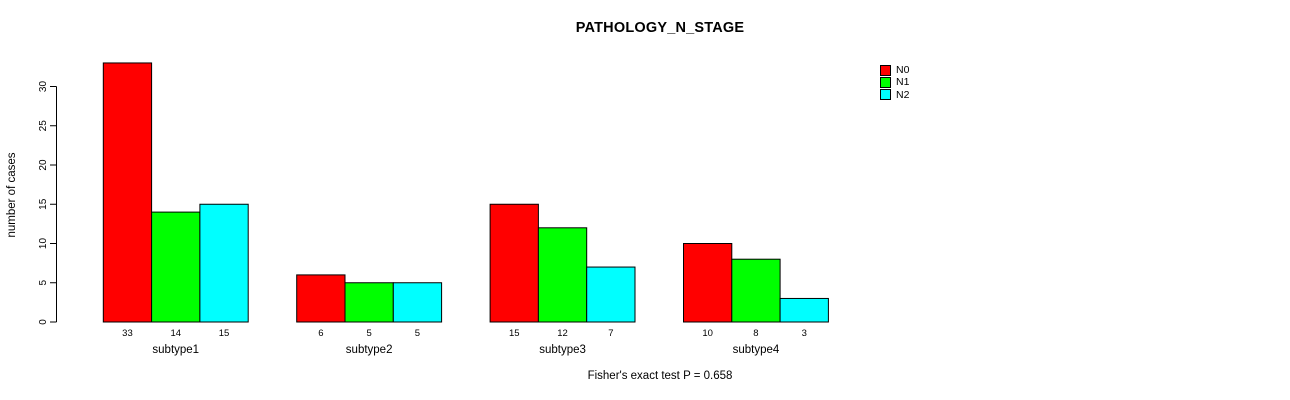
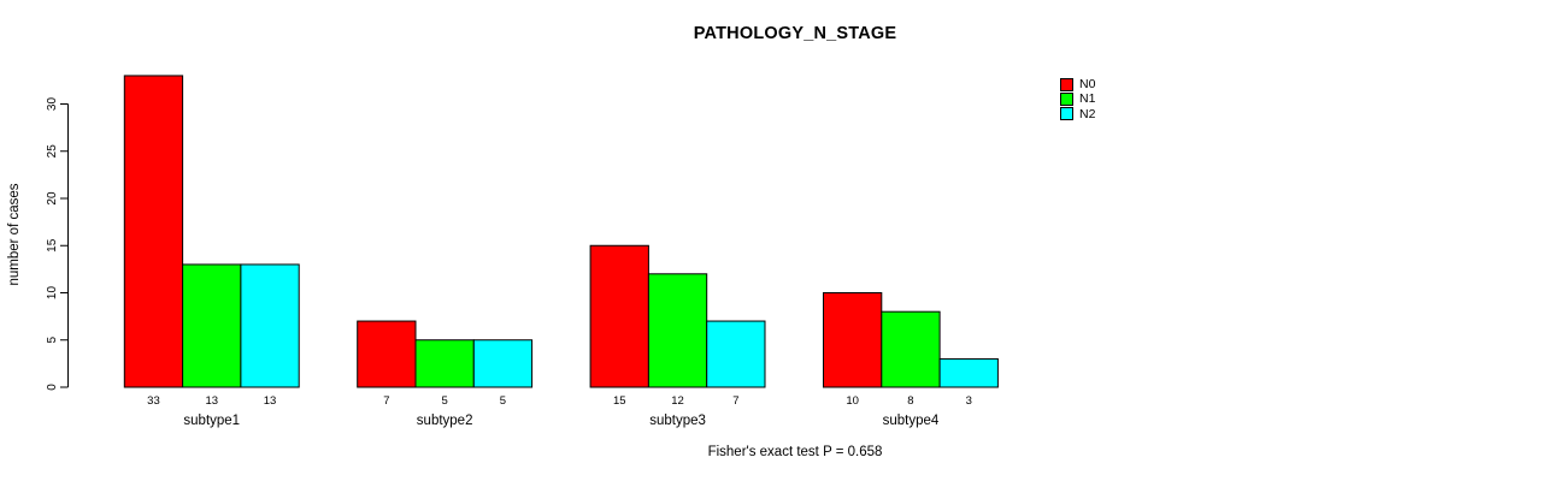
N1/subtype1: 14 -> 13
N2/subtype1: 15 -> 13
N0/subtype2: 6 -> 7
